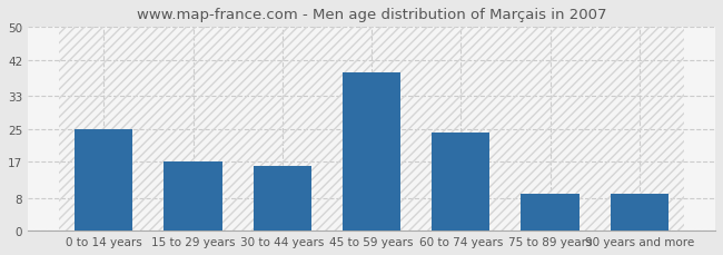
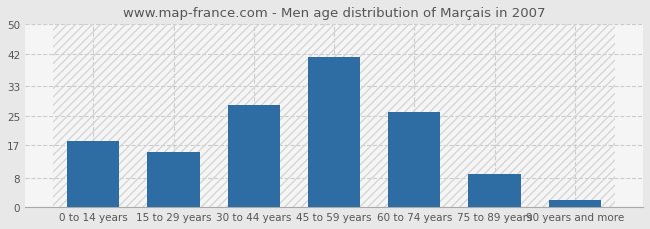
0 to 14 years: 25 -> 18
15 to 29 years: 17 -> 15
30 to 44 years: 16 -> 28
45 to 59 years: 39 -> 41
60 to 74 years: 24 -> 26
90 years and more: 9 -> 2
